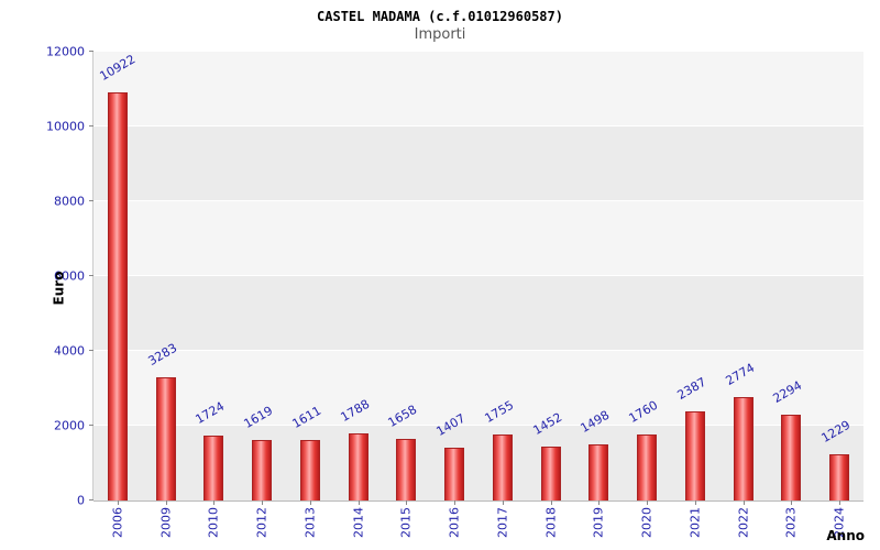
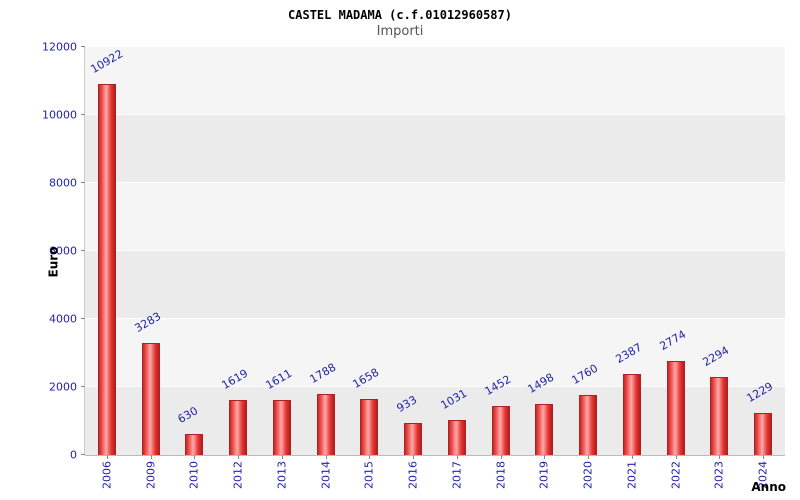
2010: 1724 -> 630
2016: 1407 -> 933
2017: 1755 -> 1031
